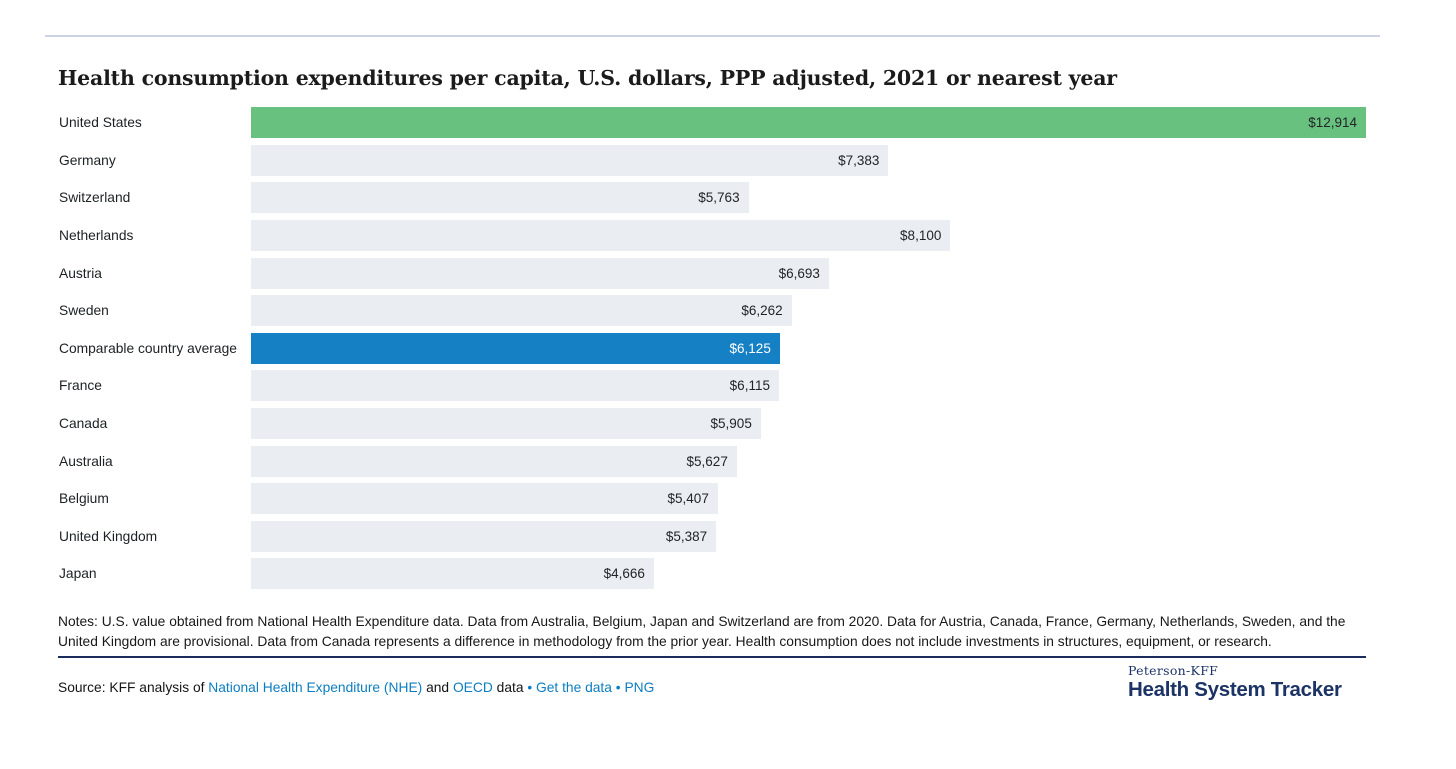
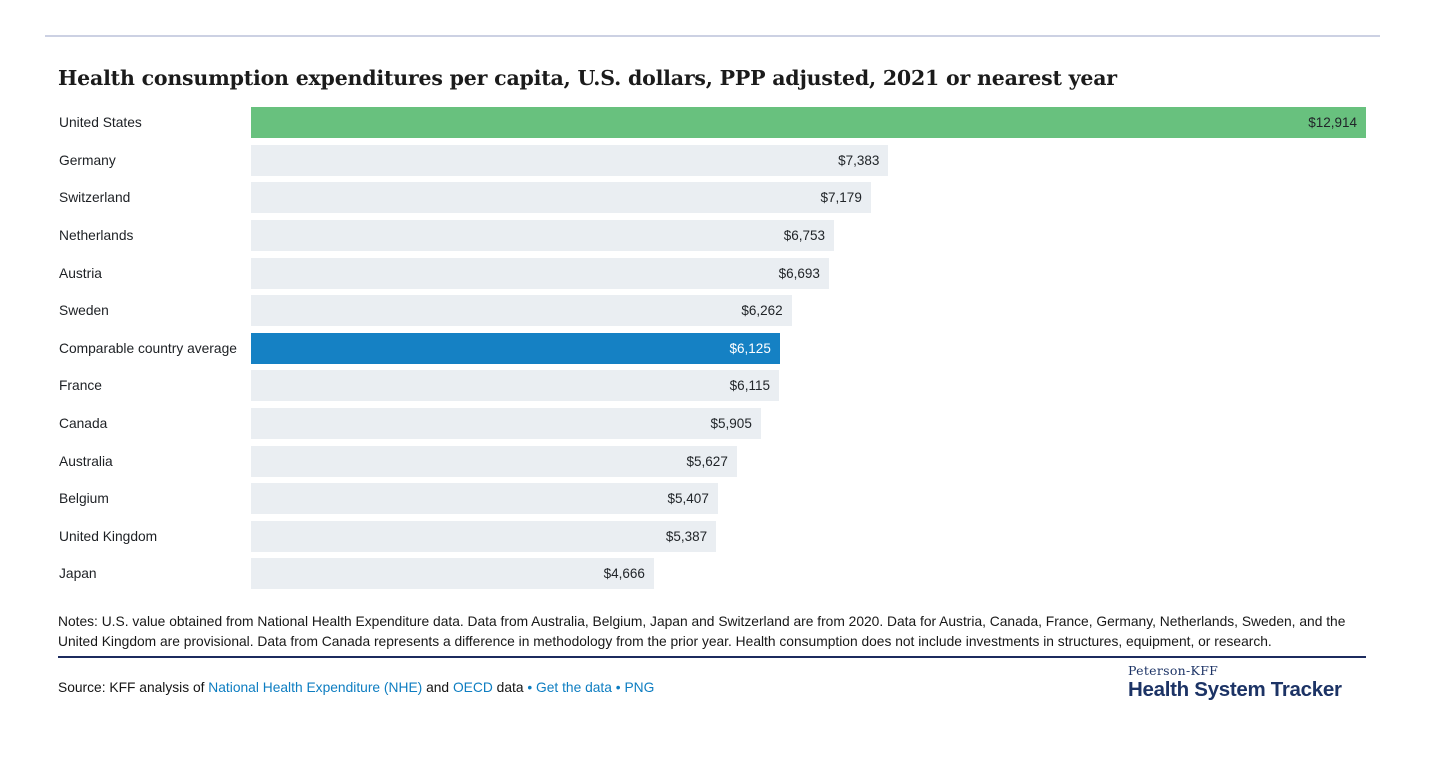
Switzerland: $5,763 -> $7,179
Netherlands: $8,100 -> $6,753
